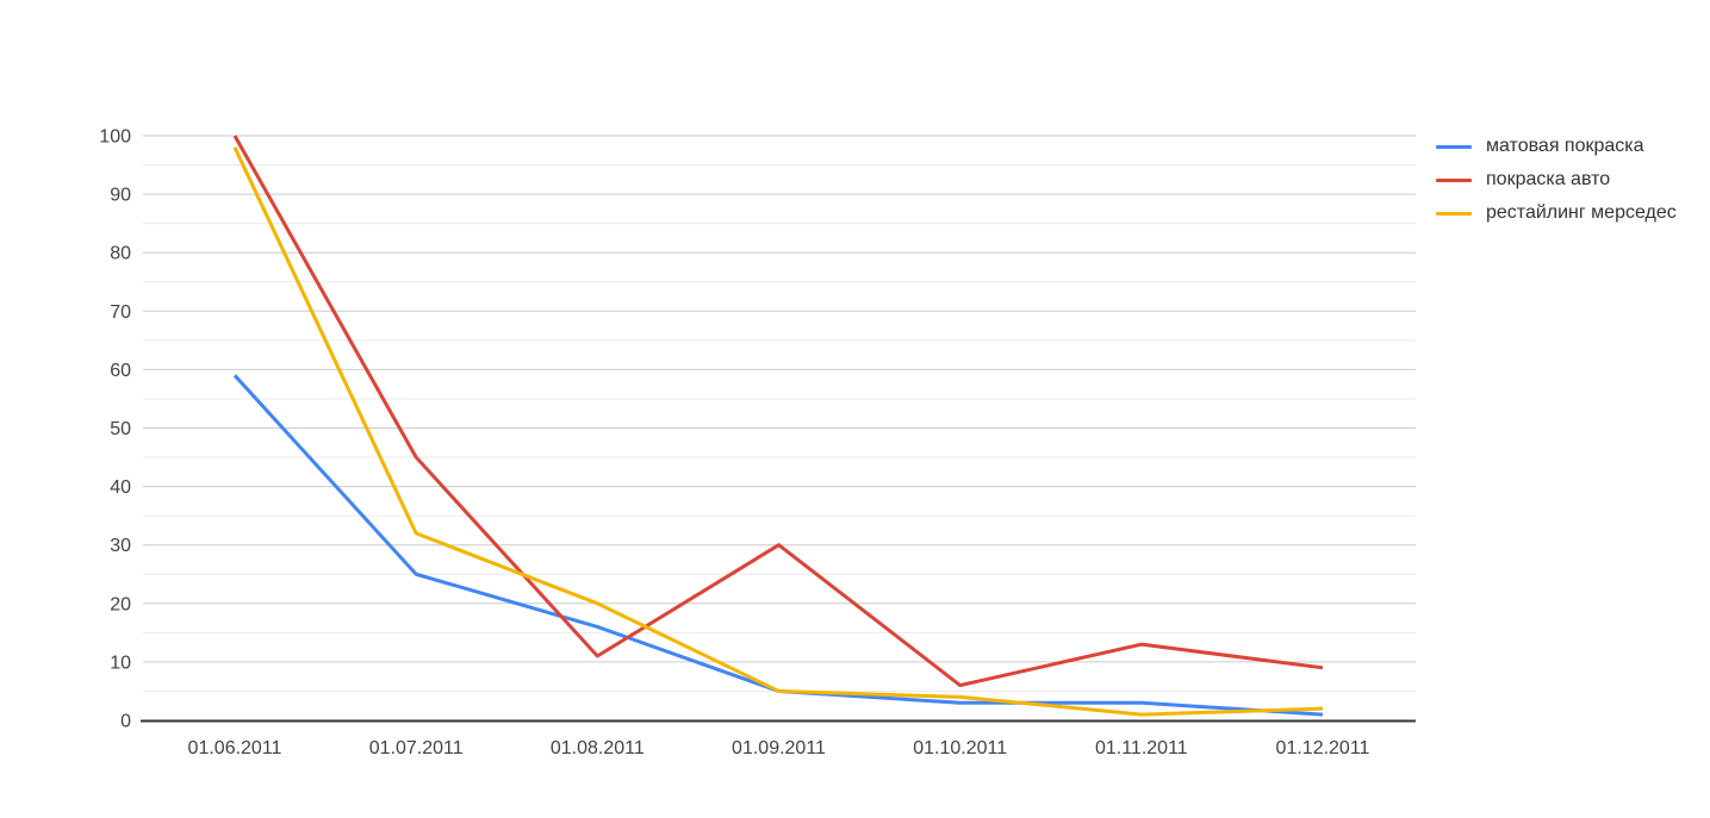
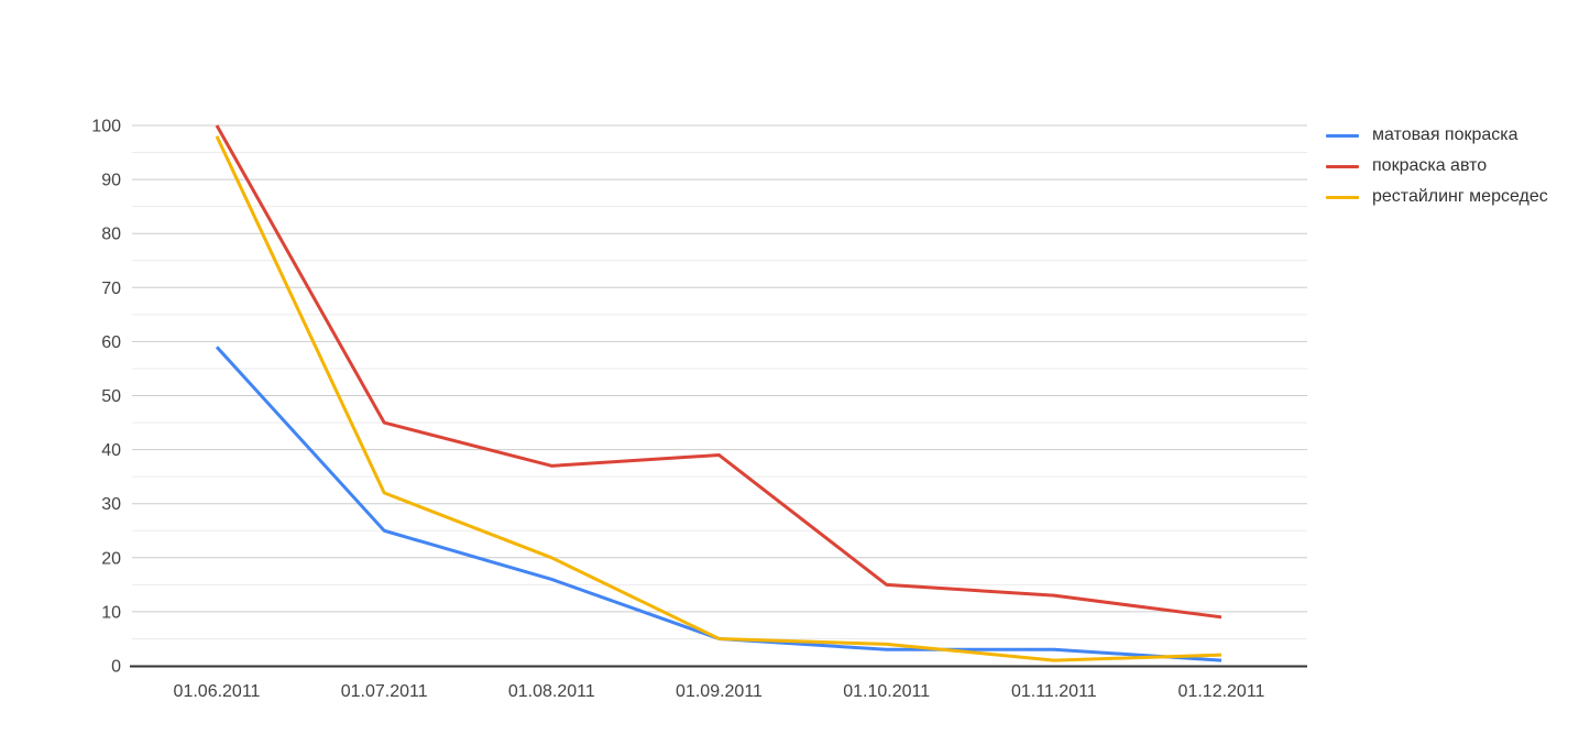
покраска авто/01.08.2011: 11 -> 37
покраска авто/01.09.2011: 30 -> 39
покраска авто/01.10.2011: 6 -> 15
